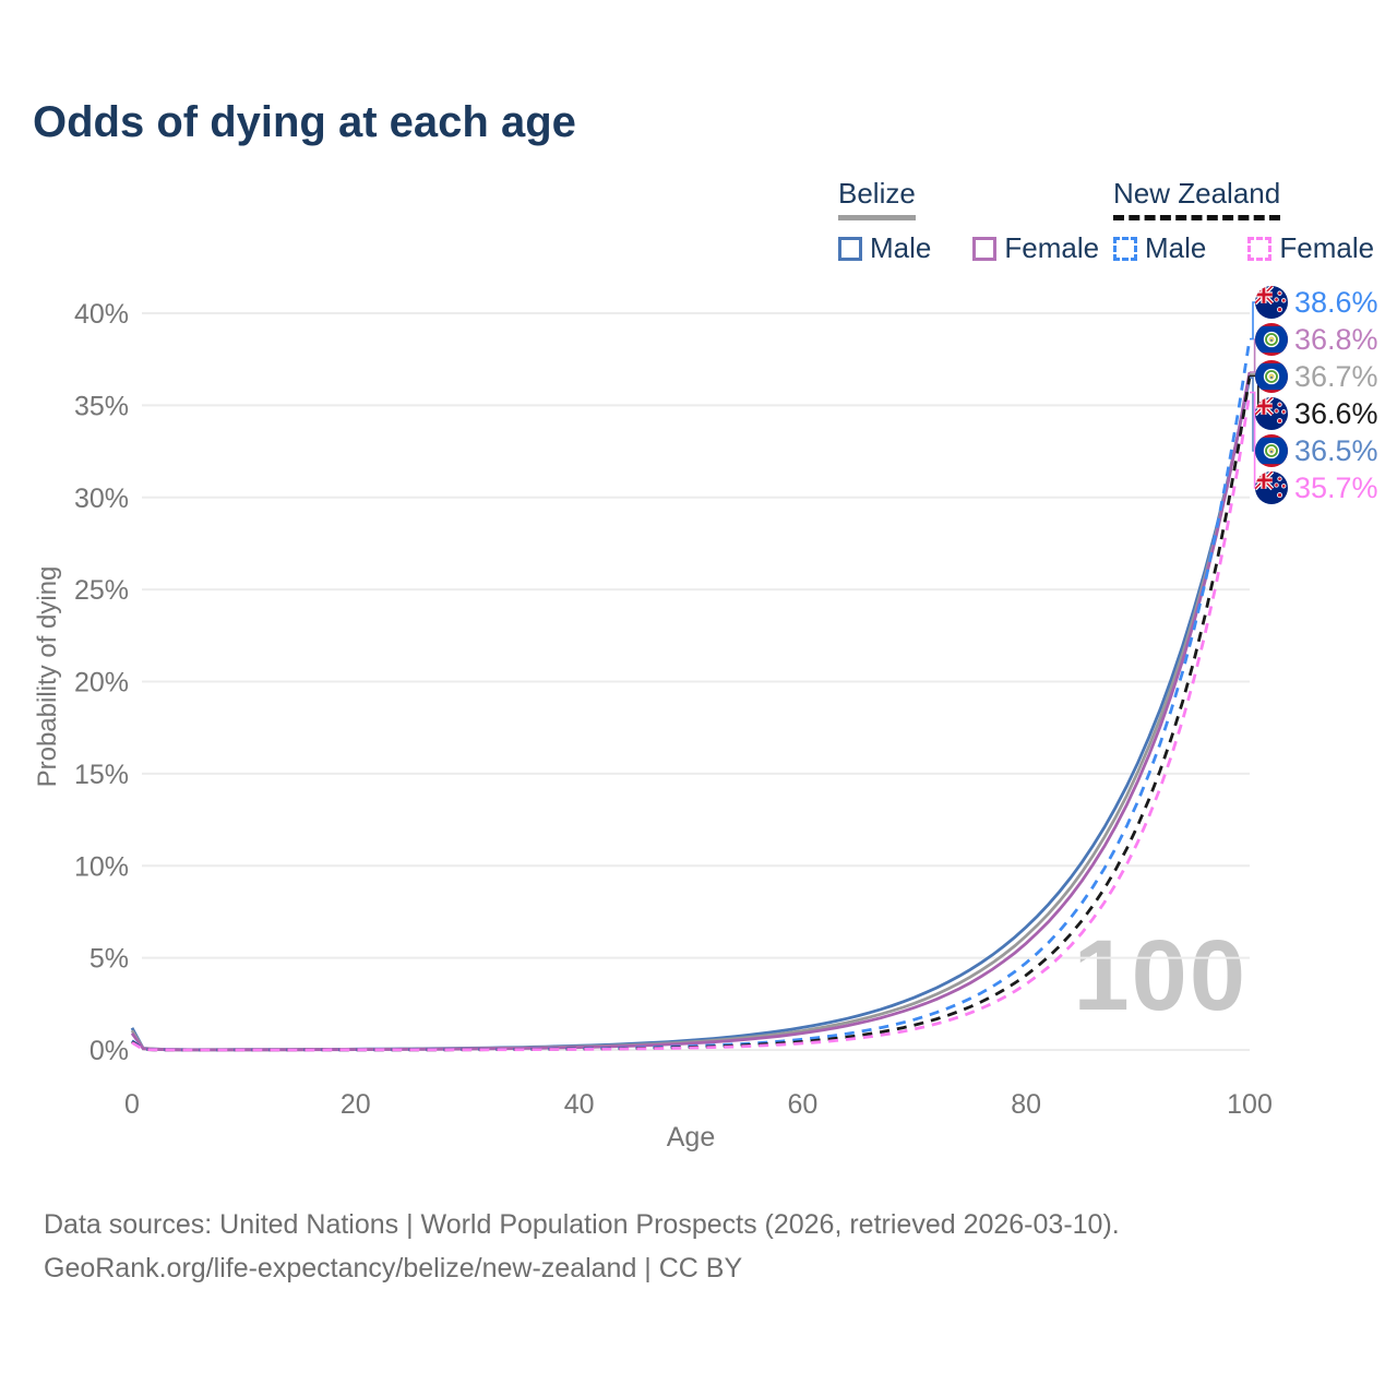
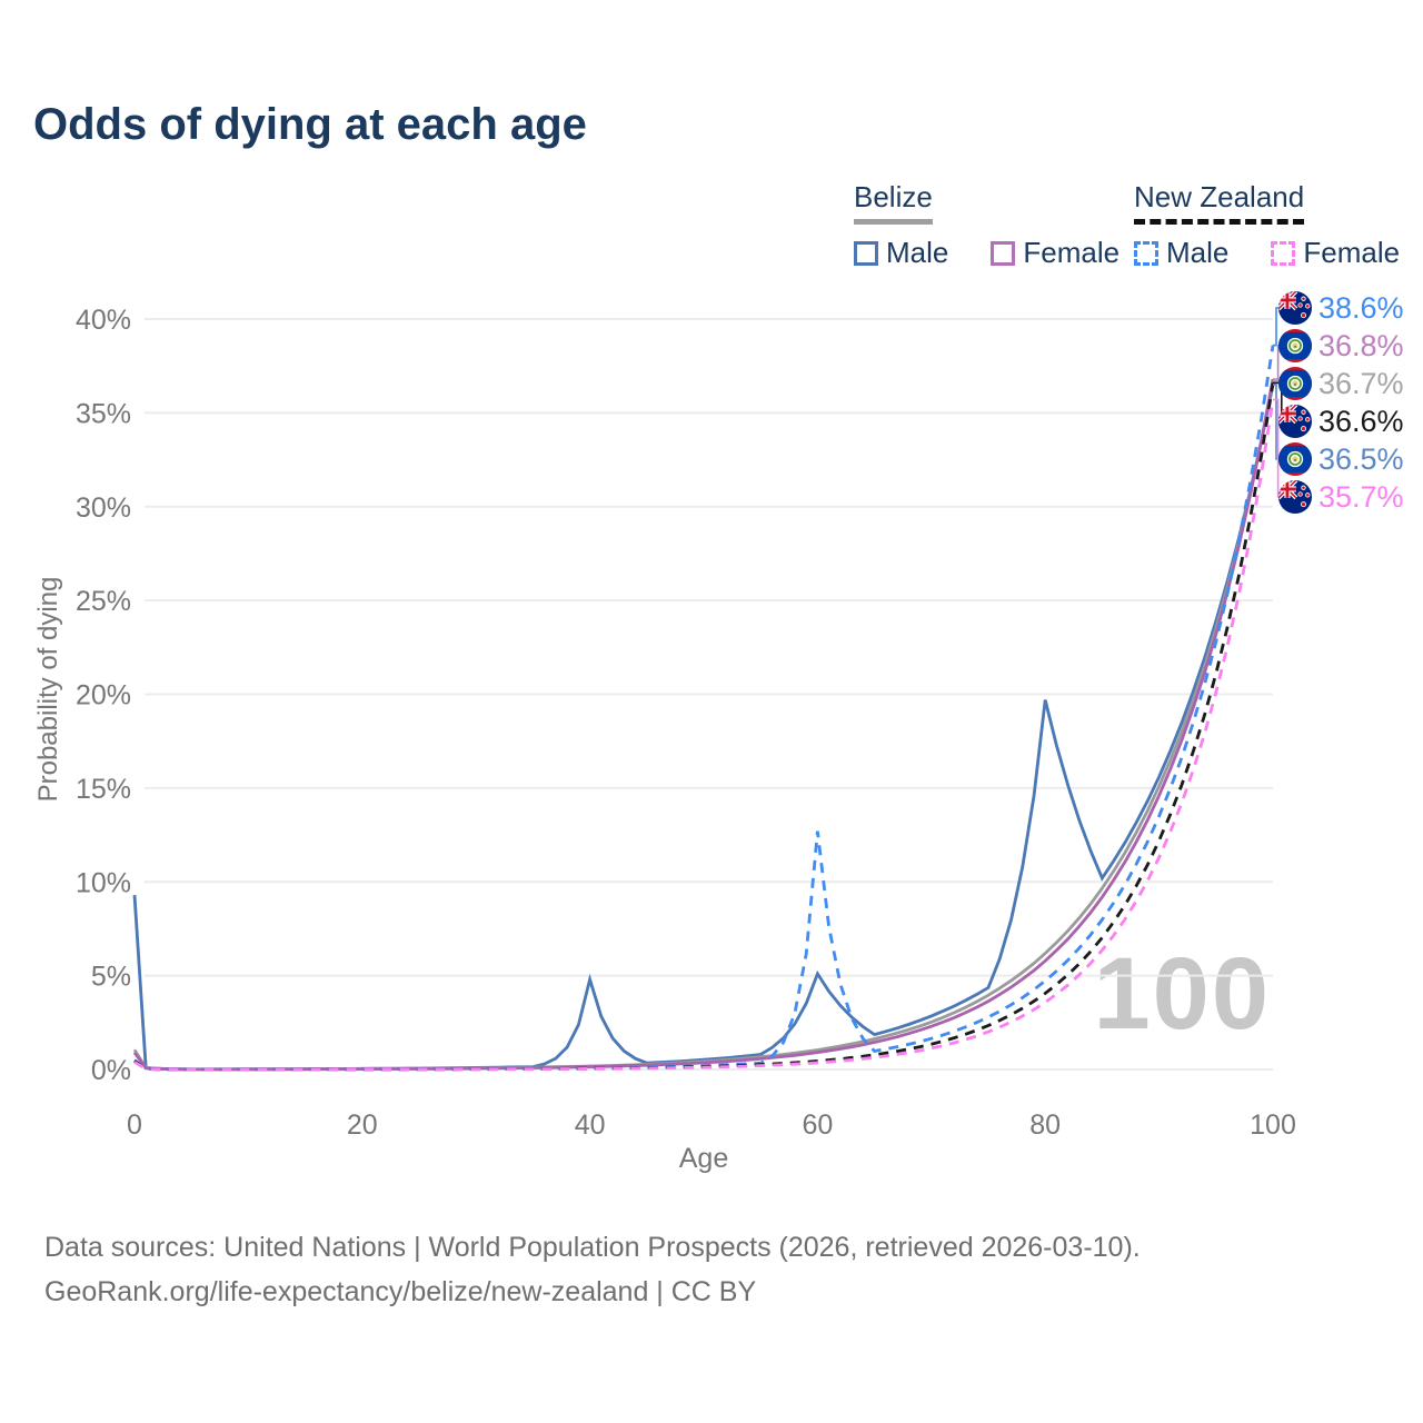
Belize Male/0: 1.2% -> 9.3%
Belize Male/40: 0.2% -> 4.8%
Belize Male/60: 1.2% -> 5.1%
New Zealand Male/60: 0.6% -> 12.7%
Belize Male/80: 6.7% -> 19.7%
